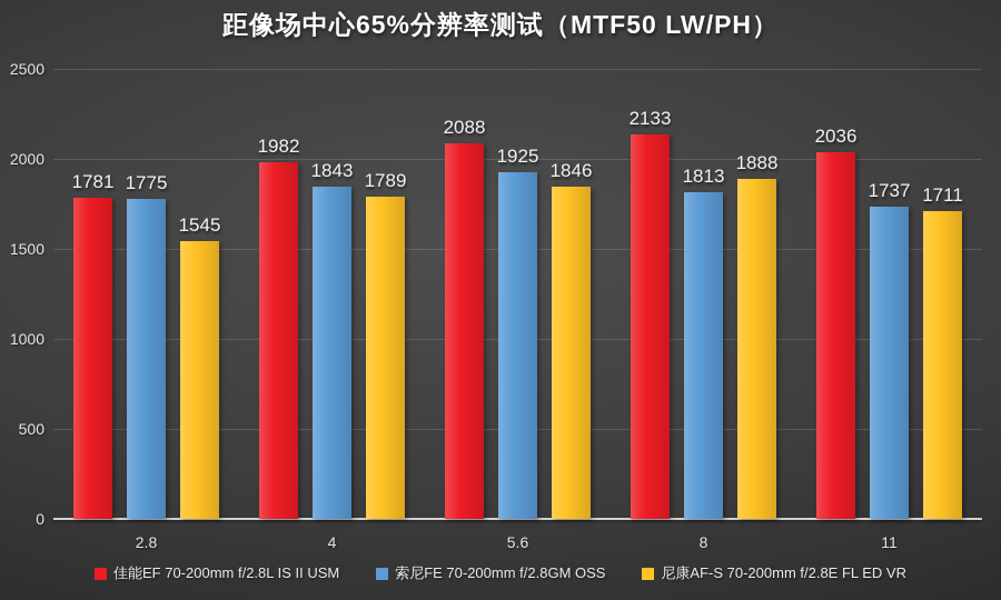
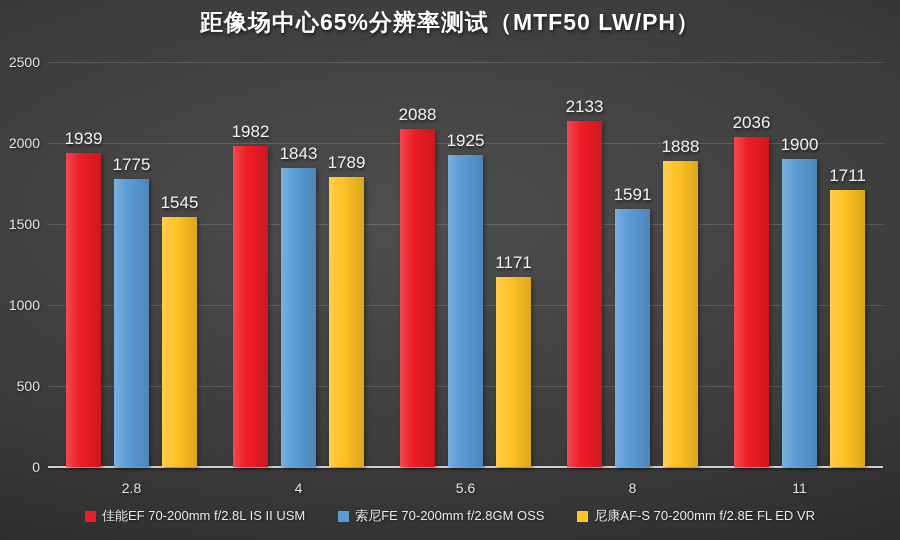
佳能EF 70-200mm f/2.8L IS II USM/2.8: 1781 -> 1939
尼康AF-S 70-200mm f/2.8E FL ED VR/5.6: 1846 -> 1171
索尼FE 70-200mm f/2.8GM OSS/8: 1813 -> 1591
索尼FE 70-200mm f/2.8GM OSS/11: 1737 -> 1900
